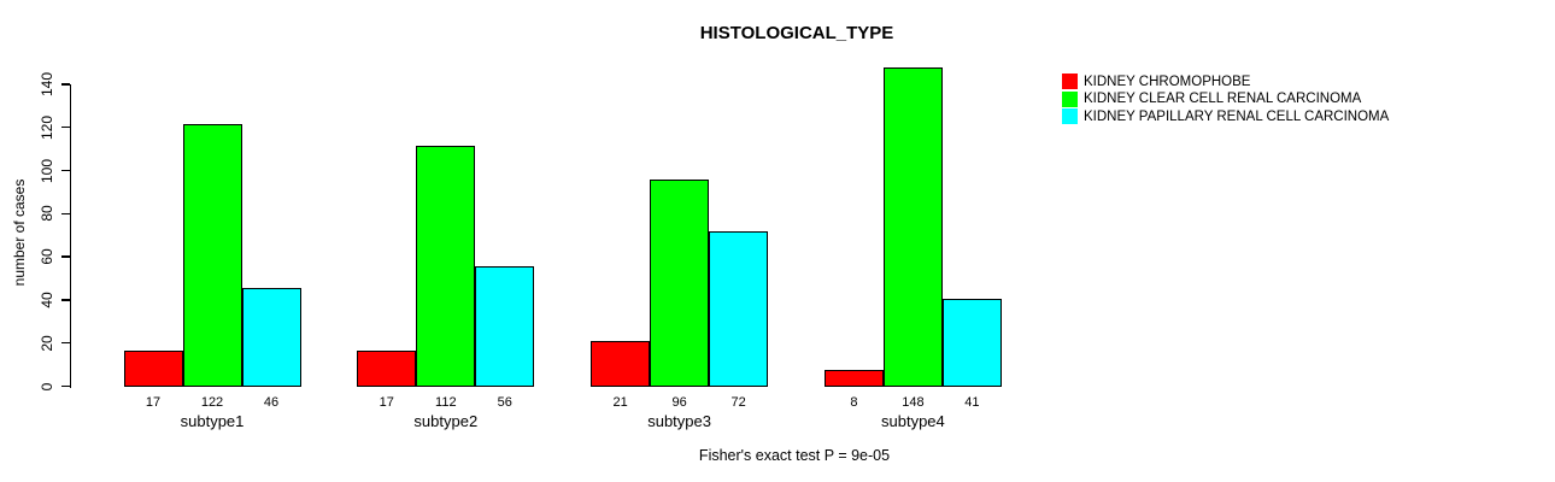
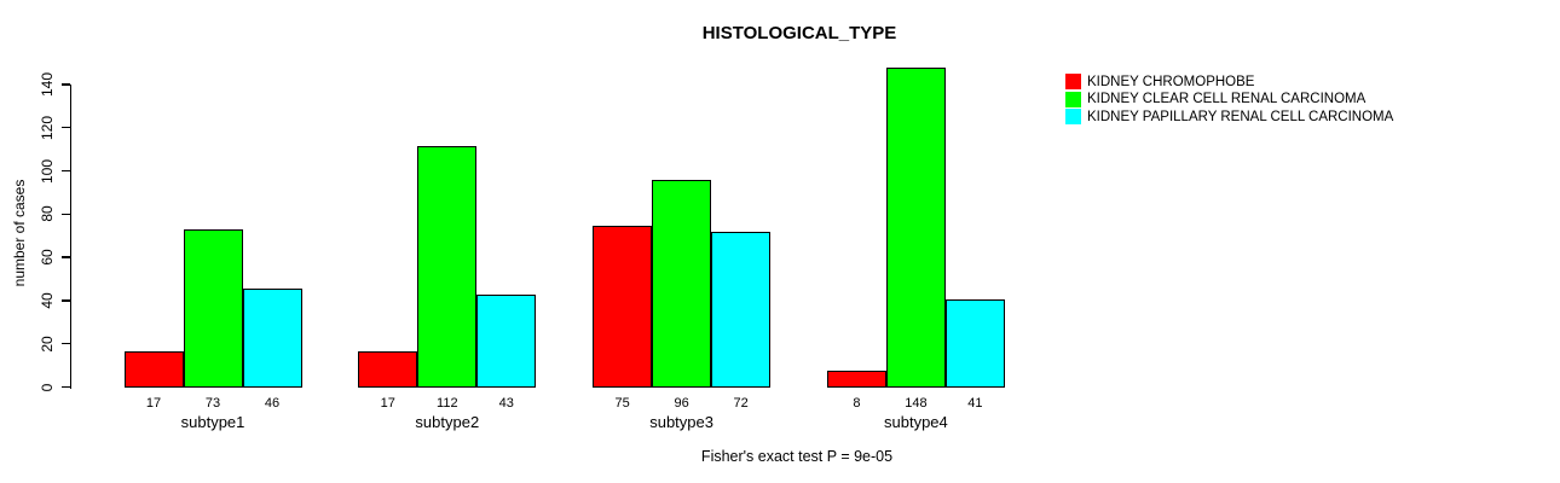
KIDNEY CLEAR CELL RENAL CARCINOMA/subtype1: 122 -> 73
KIDNEY PAPILLARY RENAL CELL CARCINOMA/subtype2: 56 -> 43
KIDNEY CHROMOPHOBE/subtype3: 21 -> 75
